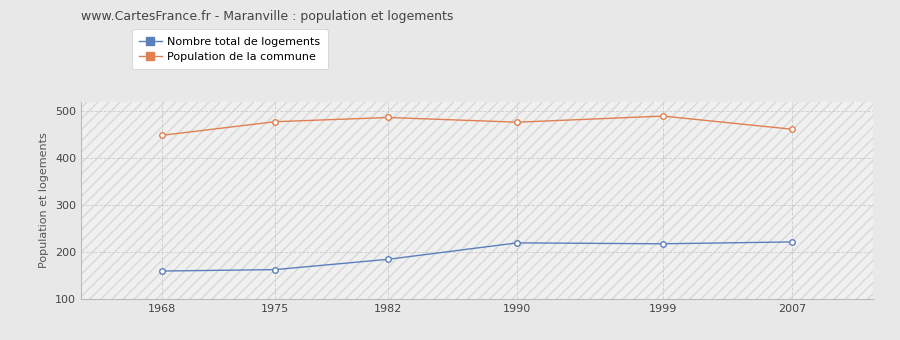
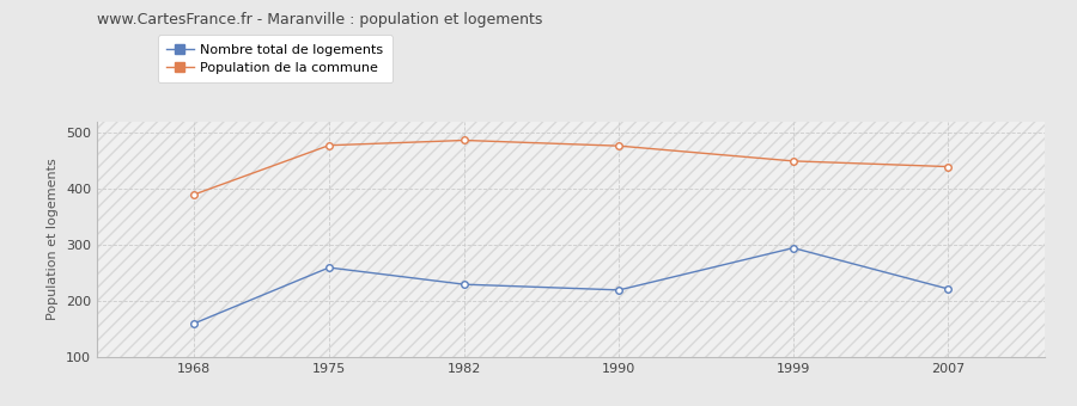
Population de la commune/1968: 449 -> 390
Nombre total de logements/1975: 163 -> 260
Nombre total de logements/1982: 185 -> 230
Nombre total de logements/1999: 218 -> 295
Population de la commune/1999: 490 -> 450
Population de la commune/2007: 462 -> 440
